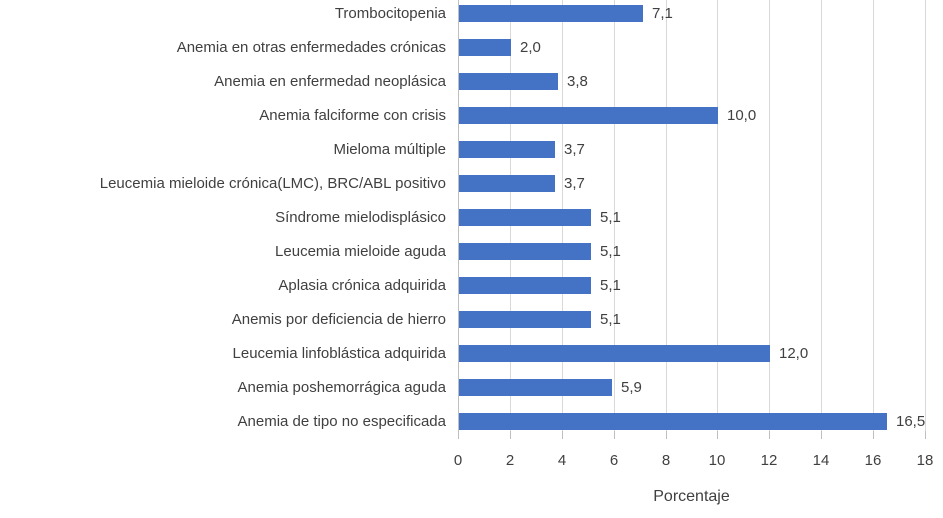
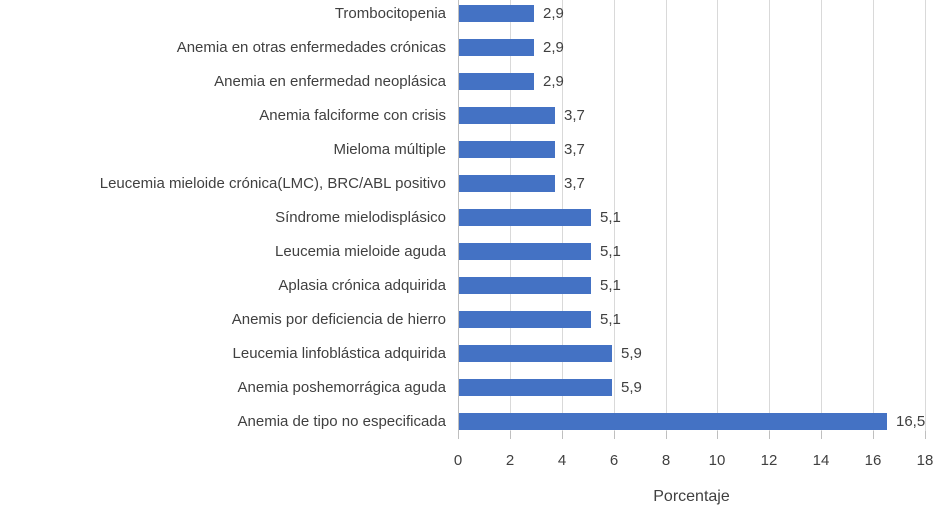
Trombocitopenia: 7,1 -> 2,9
Anemia en otras enfermedades crónicas: 2,0 -> 2,9
Anemia en enfermedad neoplásica: 3,8 -> 2,9
Anemia falciforme con crisis: 10,0 -> 3,7
Leucemia linfoblástica adquirida: 12,0 -> 5,9
